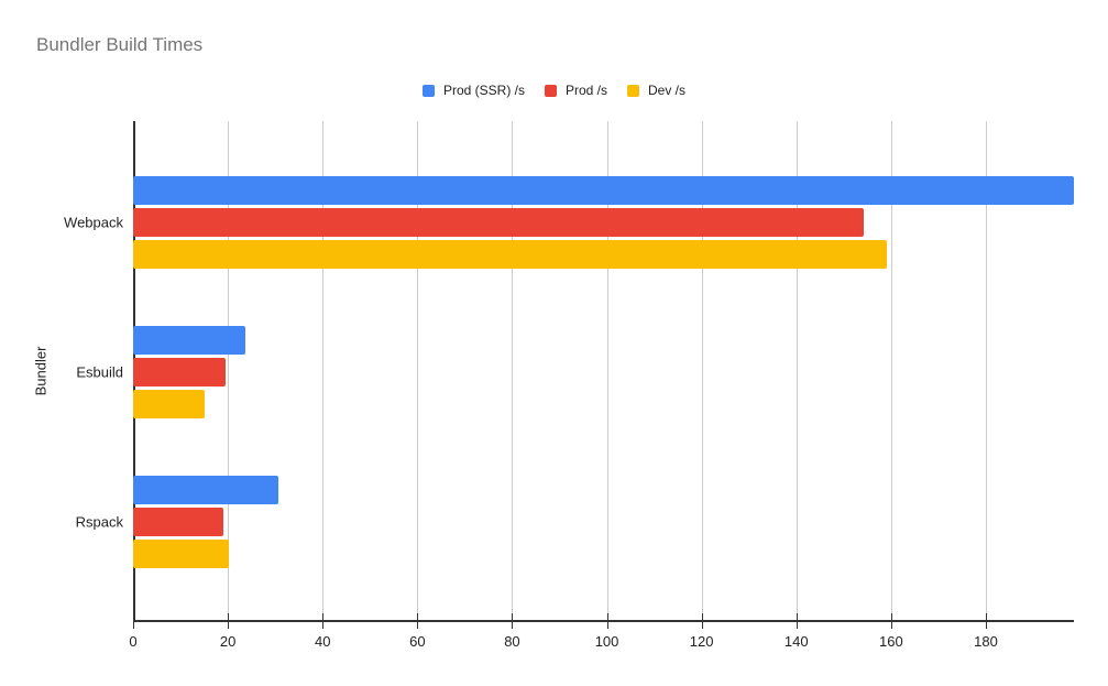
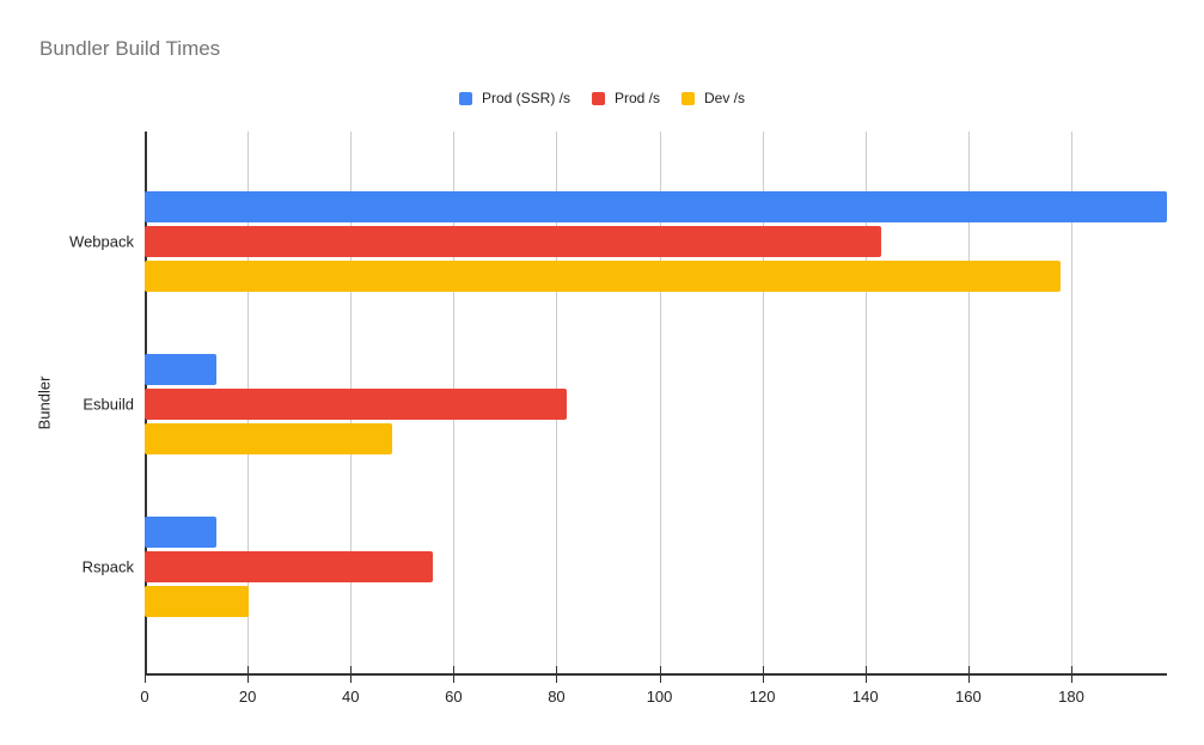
Prod /s/Webpack: 154 -> 143
Dev /s/Webpack: 159 -> 178
Prod (SSR) /s/Esbuild: 24 -> 14
Prod /s/Esbuild: 19 -> 82
Dev /s/Esbuild: 15 -> 48
Prod (SSR) /s/Rspack: 31 -> 14
Prod /s/Rspack: 19 -> 56
